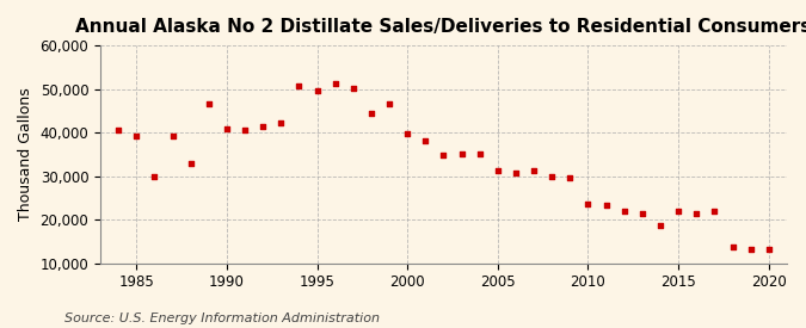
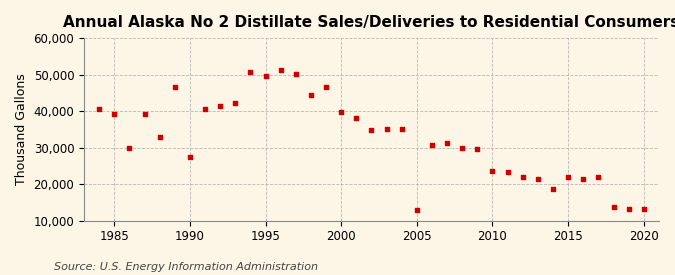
1990: 40,800 -> 27,500
2005: 31,200 -> 13,000
